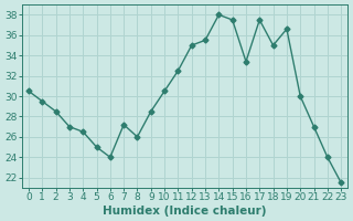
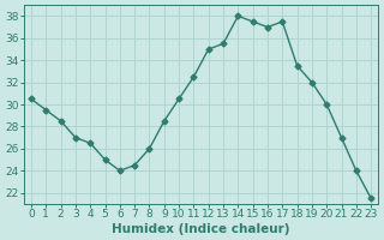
7: 27.2 -> 24.5
16: 33.4 -> 37.0
18: 35.0 -> 33.5
19: 36.6 -> 32.0
